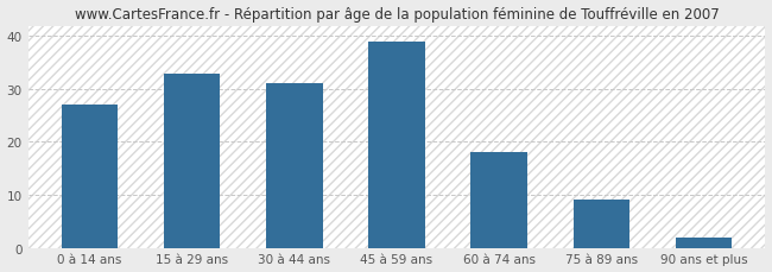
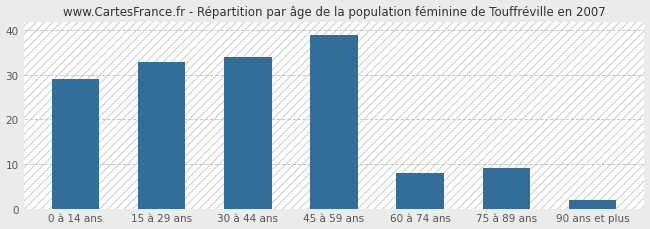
0 à 14 ans: 27 -> 29
30 à 44 ans: 31 -> 34
60 à 74 ans: 18 -> 8
